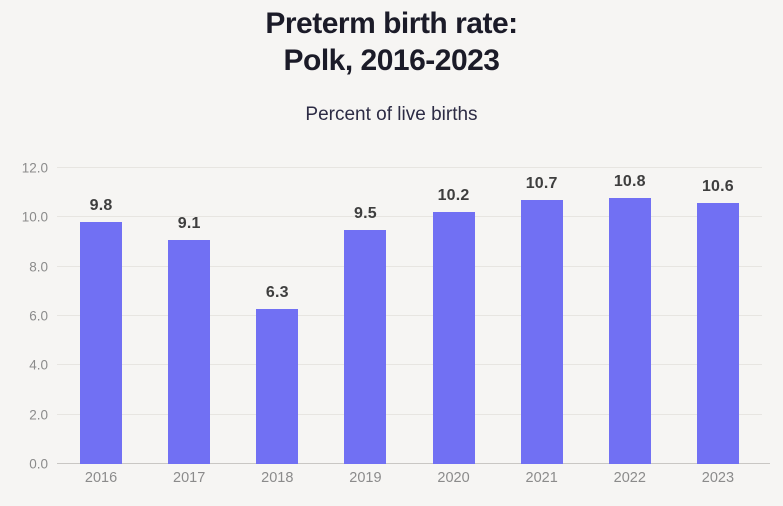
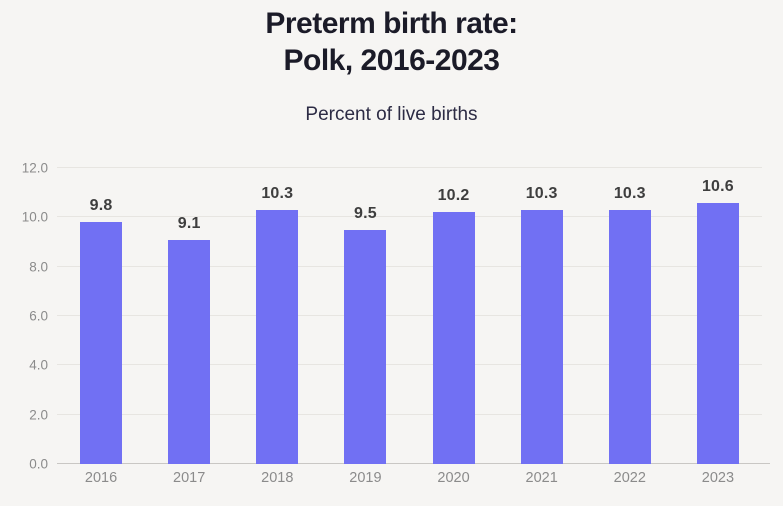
2018: 6.3 -> 10.3
2021: 10.7 -> 10.3
2022: 10.8 -> 10.3
